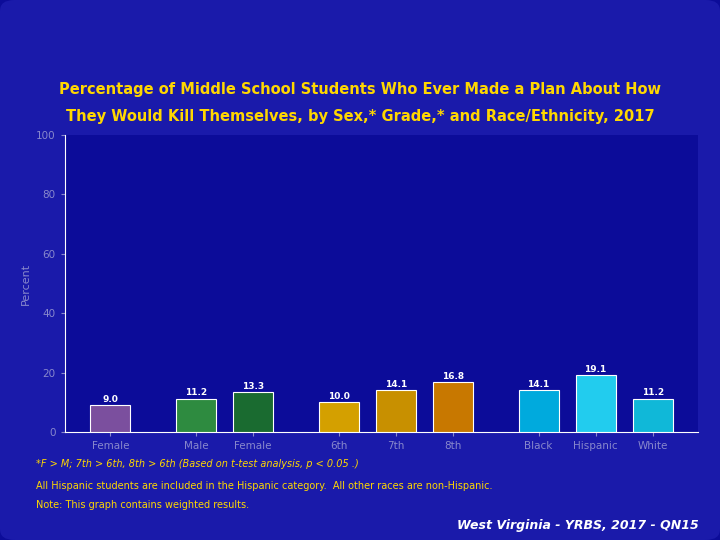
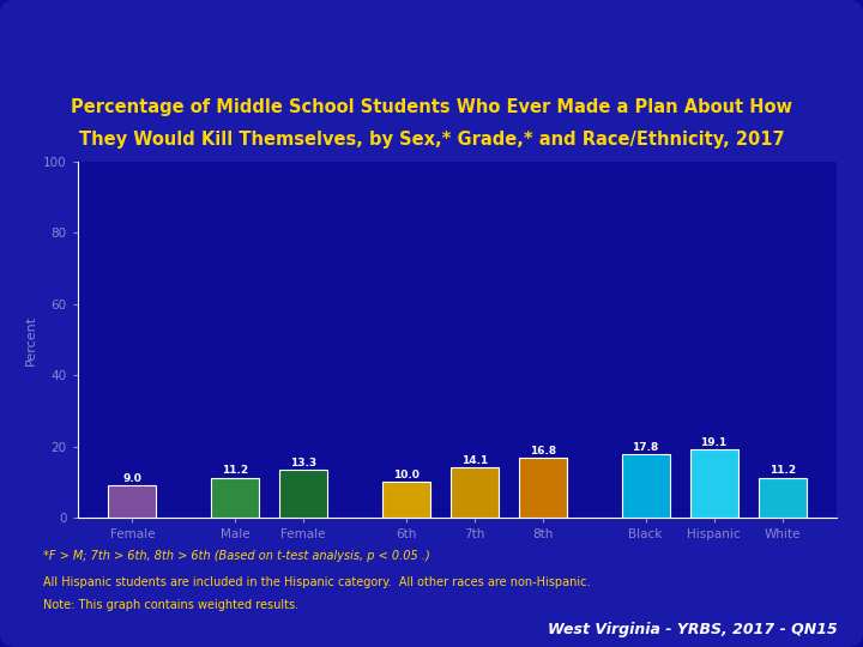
Black: 14.1 -> 17.8
